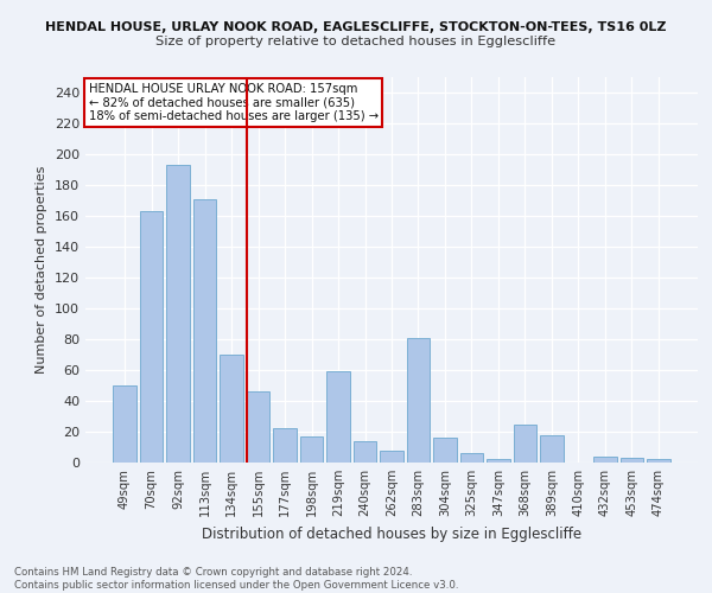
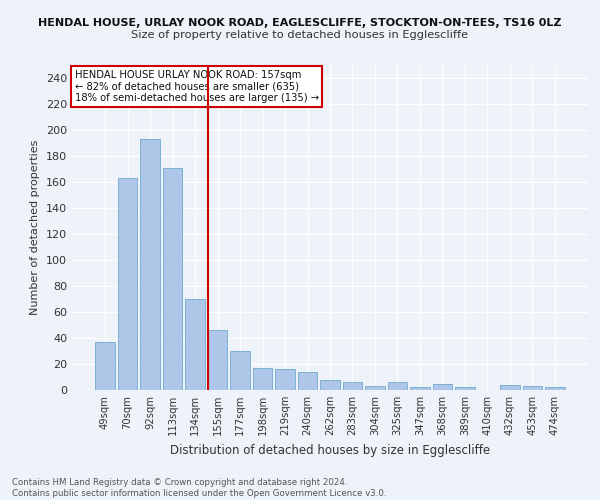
49sqm: 50 -> 37
177sqm: 22 -> 30
219sqm: 59 -> 16
283sqm: 81 -> 6
304sqm: 16 -> 3
368sqm: 25 -> 5
389sqm: 18 -> 2
